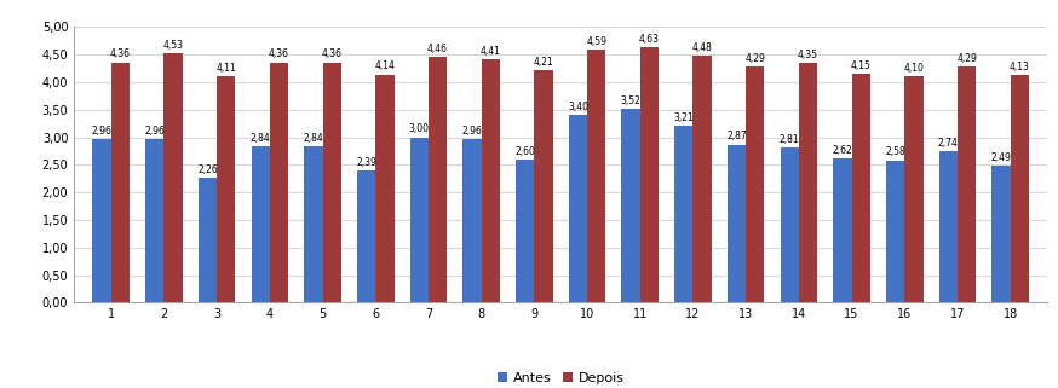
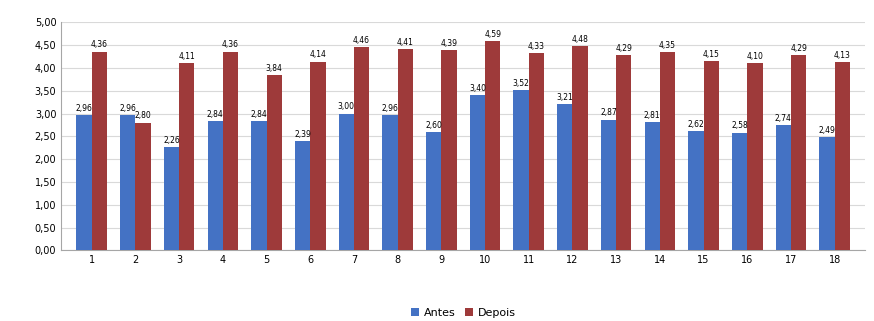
Depois/2: 4,53 -> 2,80
Depois/5: 4,36 -> 3,84
Depois/9: 4,21 -> 4,39
Depois/11: 4,63 -> 4,33
